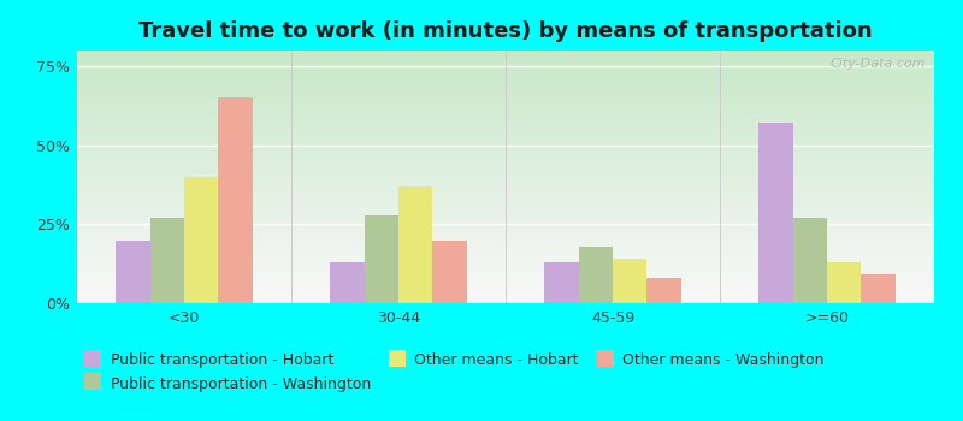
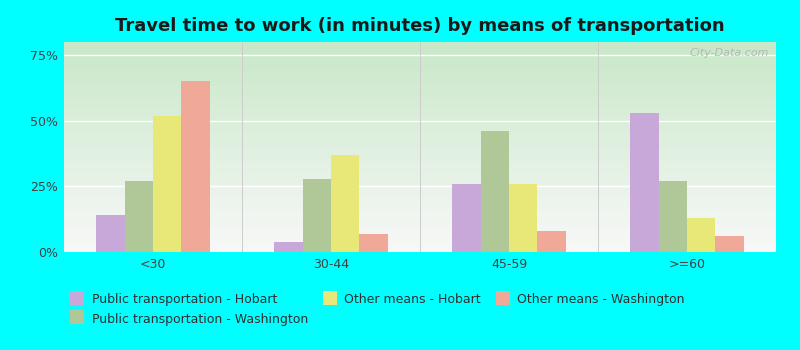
Public transportation - Hobart/<30: 20% -> 14%
Other means - Hobart/<30: 40% -> 52%
Public transportation - Hobart/30-44: 13% -> 4%
Other means - Washington/30-44: 20% -> 7%
Public transportation - Hobart/45-59: 13% -> 26%
Public transportation - Washington/45-59: 18% -> 46%
Other means - Hobart/45-59: 14% -> 26%
Public transportation - Hobart/>=60: 57% -> 53%
Other means - Washington/>=60: 9% -> 6%
